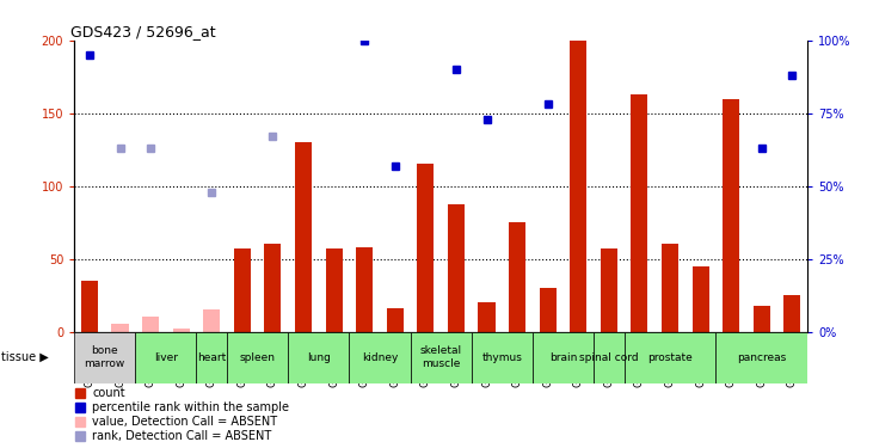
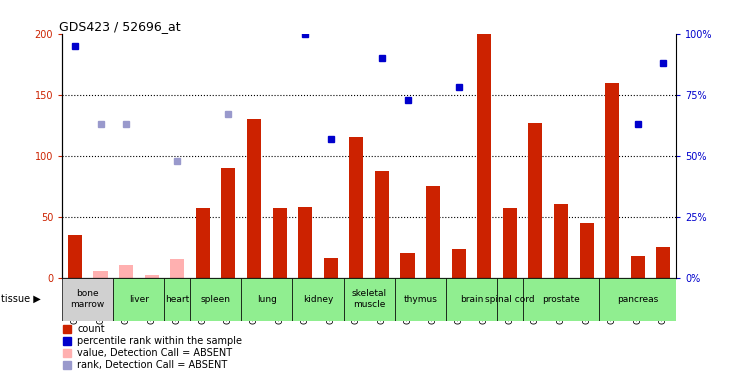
GSM12650: 60 -> 90
GSM12714: 30 -> 23
GSM12679: 163 -> 127
